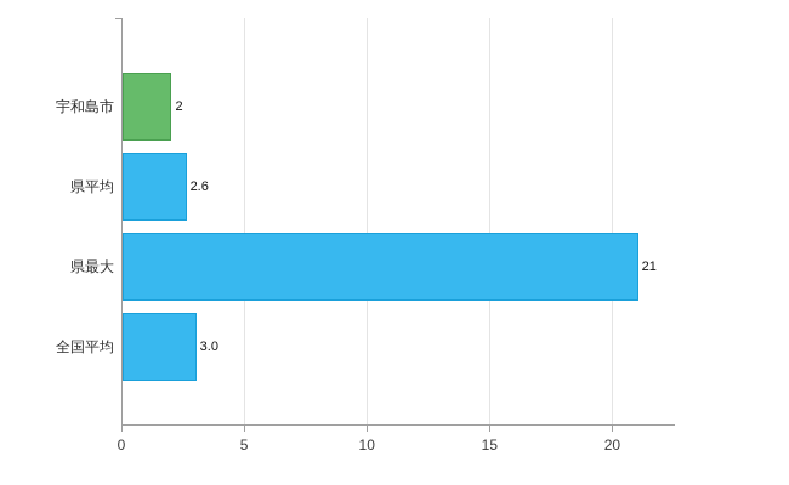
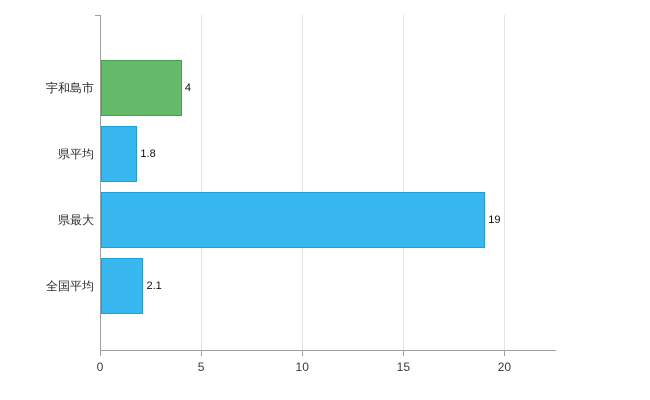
宇和島市: 2 -> 4
県平均: 2.6 -> 1.8
県最大: 21 -> 19
全国平均: 3.0 -> 2.1
